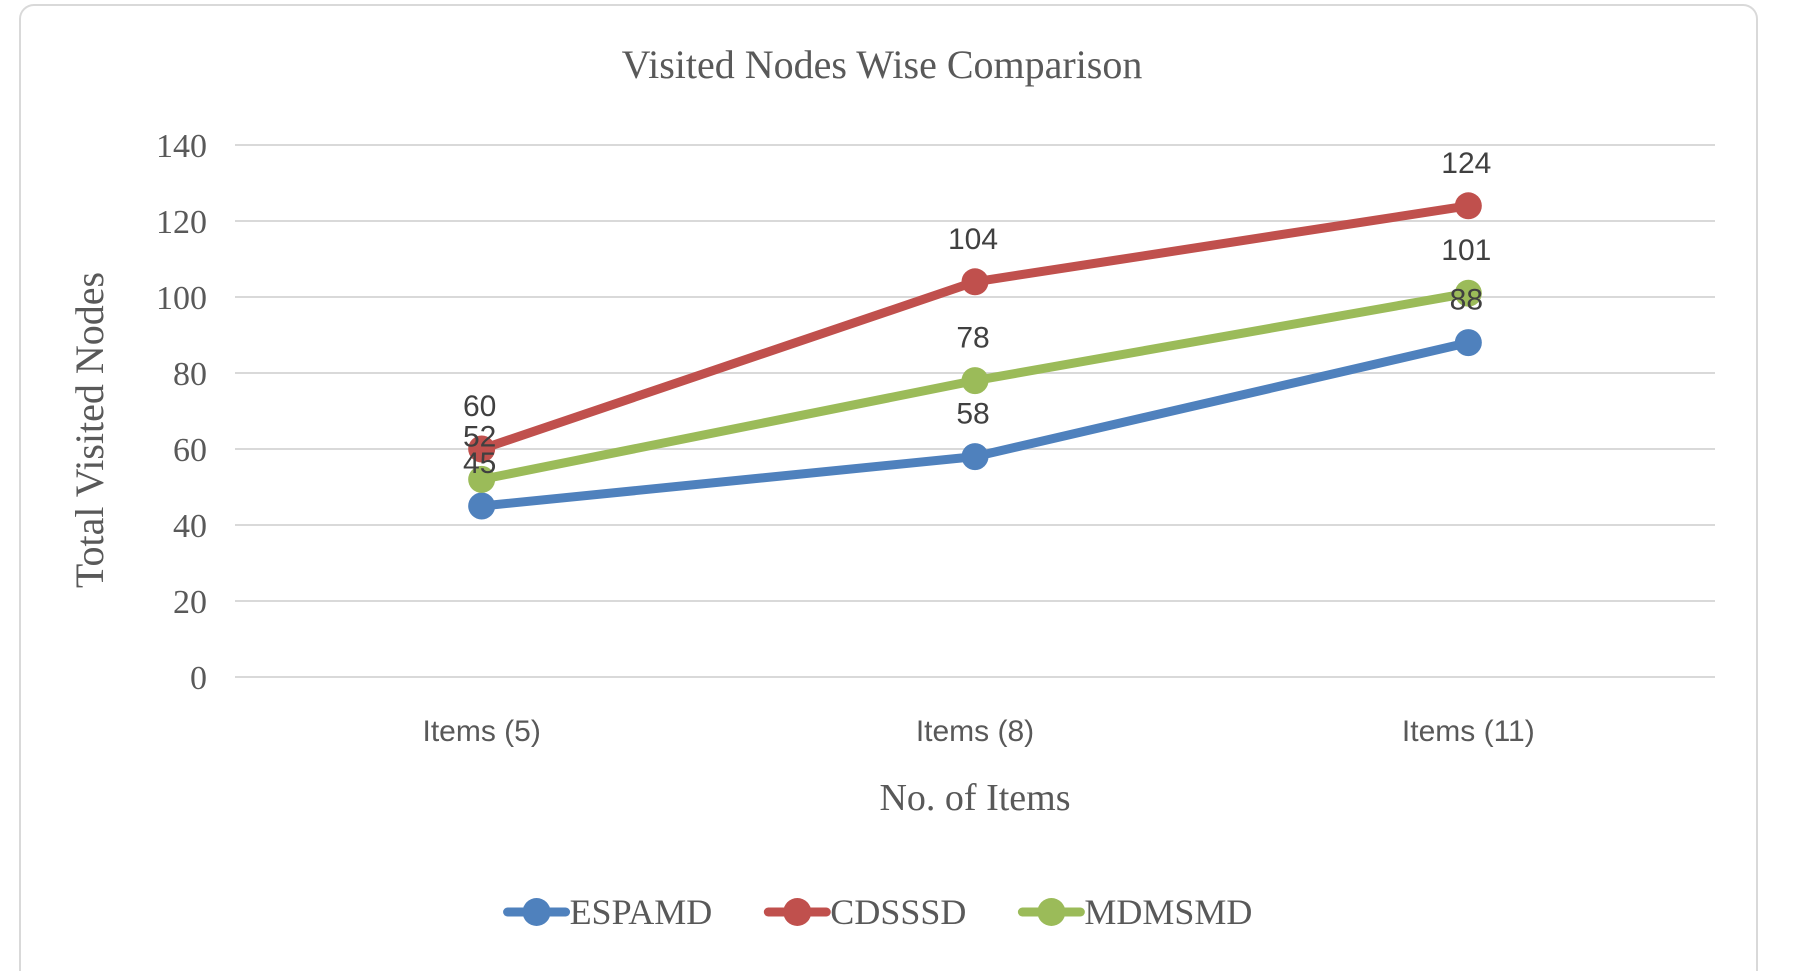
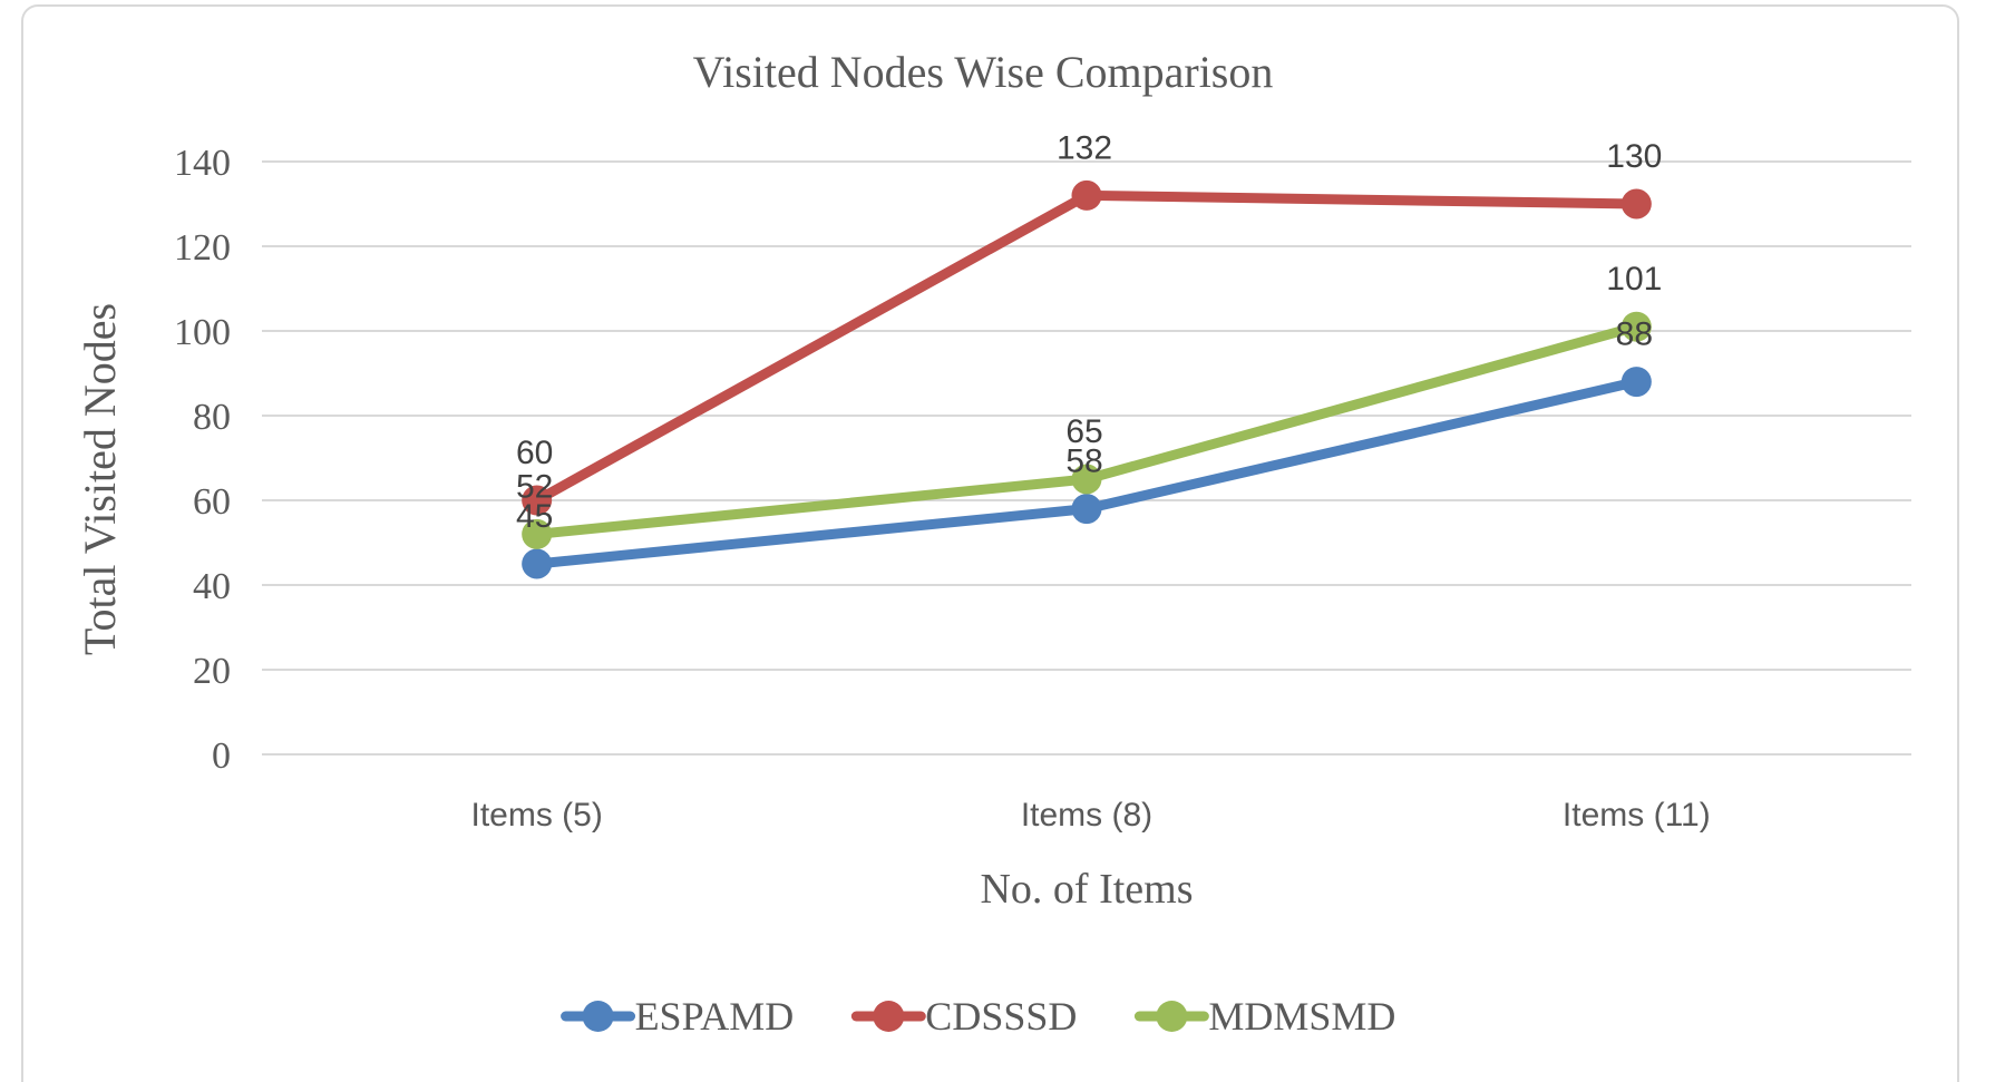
CDSSSD/Items (8): 104 -> 132
MDMSMD/Items (8): 78 -> 65
CDSSSD/Items (11): 124 -> 130
